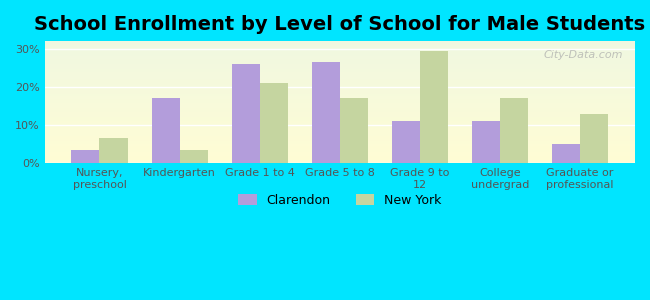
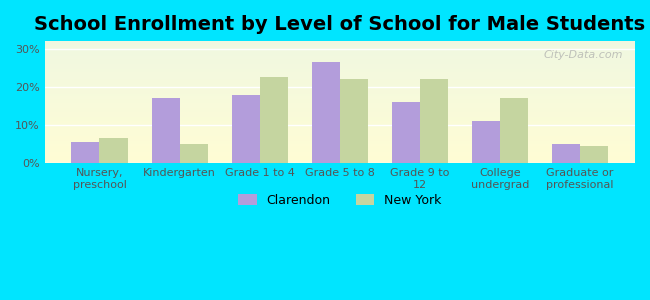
Clarendon/Nursery, preschool: 3.5% -> 5.5%
New York/Kindergarten: 3.5% -> 5.0%
Clarendon/Grade 1 to 4: 26.0% -> 18.0%
New York/Grade 1 to 4: 21.0% -> 22.5%
New York/Grade 5 to 8: 17.0% -> 22.0%
Clarendon/Grade 9 to 12: 11.0% -> 16.0%
New York/Grade 9 to 12: 29.5% -> 22.0%
New York/Graduate or professional: 13.0% -> 4.5%
